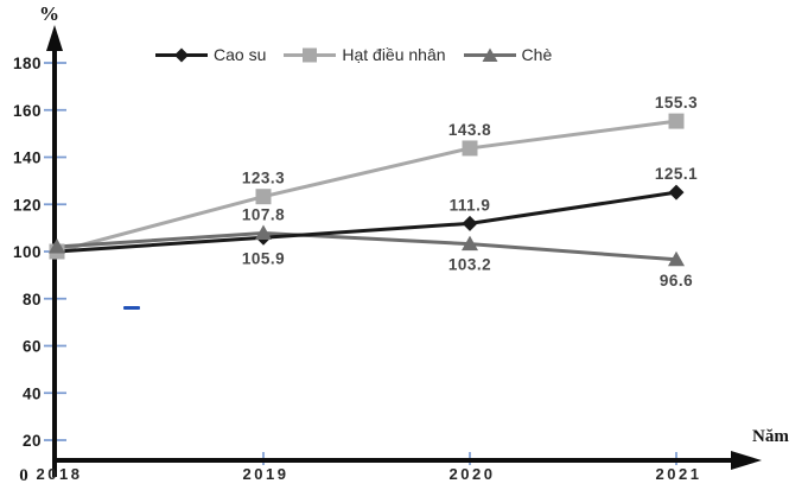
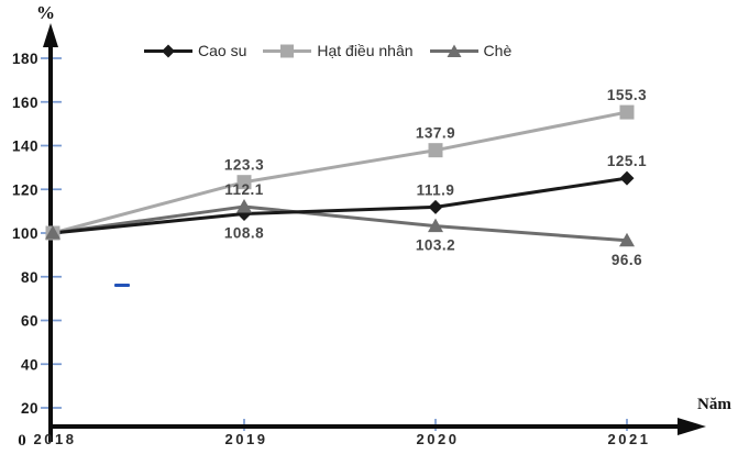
Chè/2018: 102 -> 100
Cao su/2019: 105.9 -> 108.8
Chè/2019: 107.8 -> 112.1
Hạt điều nhân/2020: 143.8 -> 137.9
